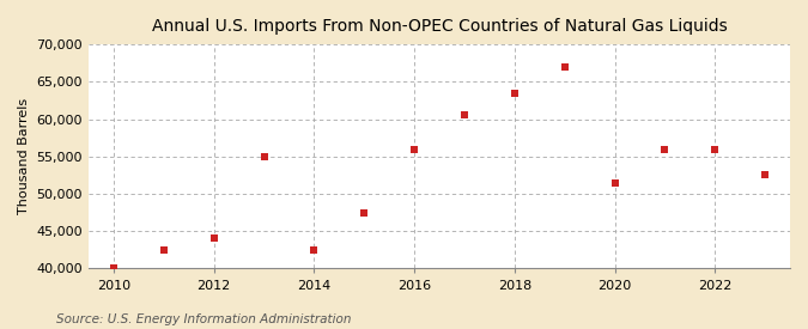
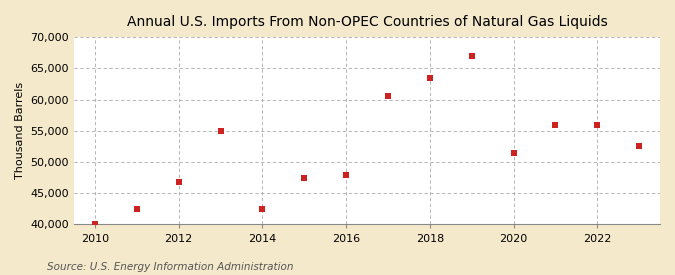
2012: 44,000 -> 46,800
2016: 56,000 -> 48,000
